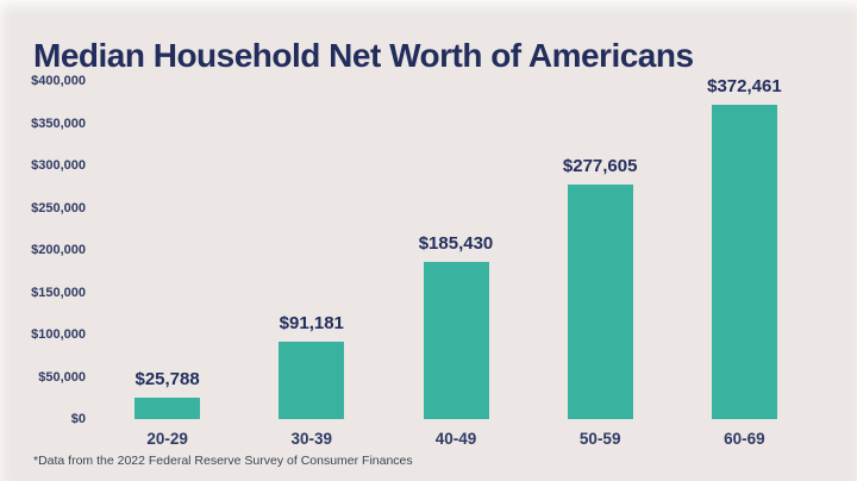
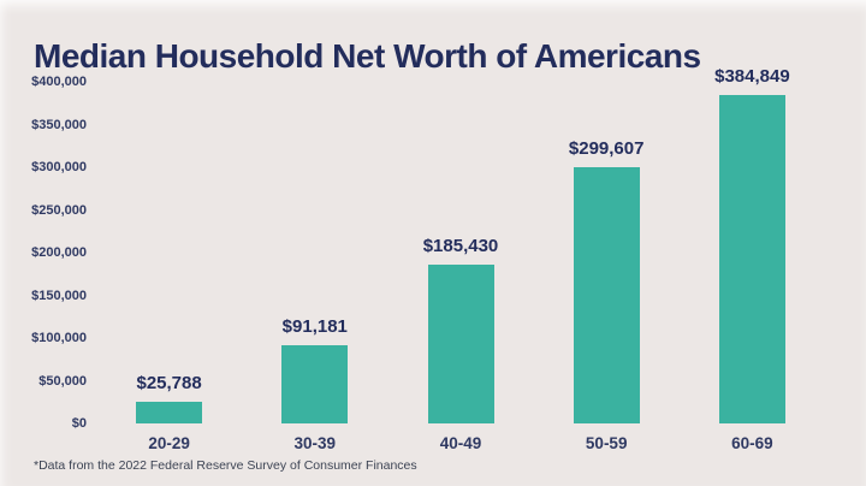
50-59: $277,605 -> $299,607
60-69: $372,461 -> $384,849
